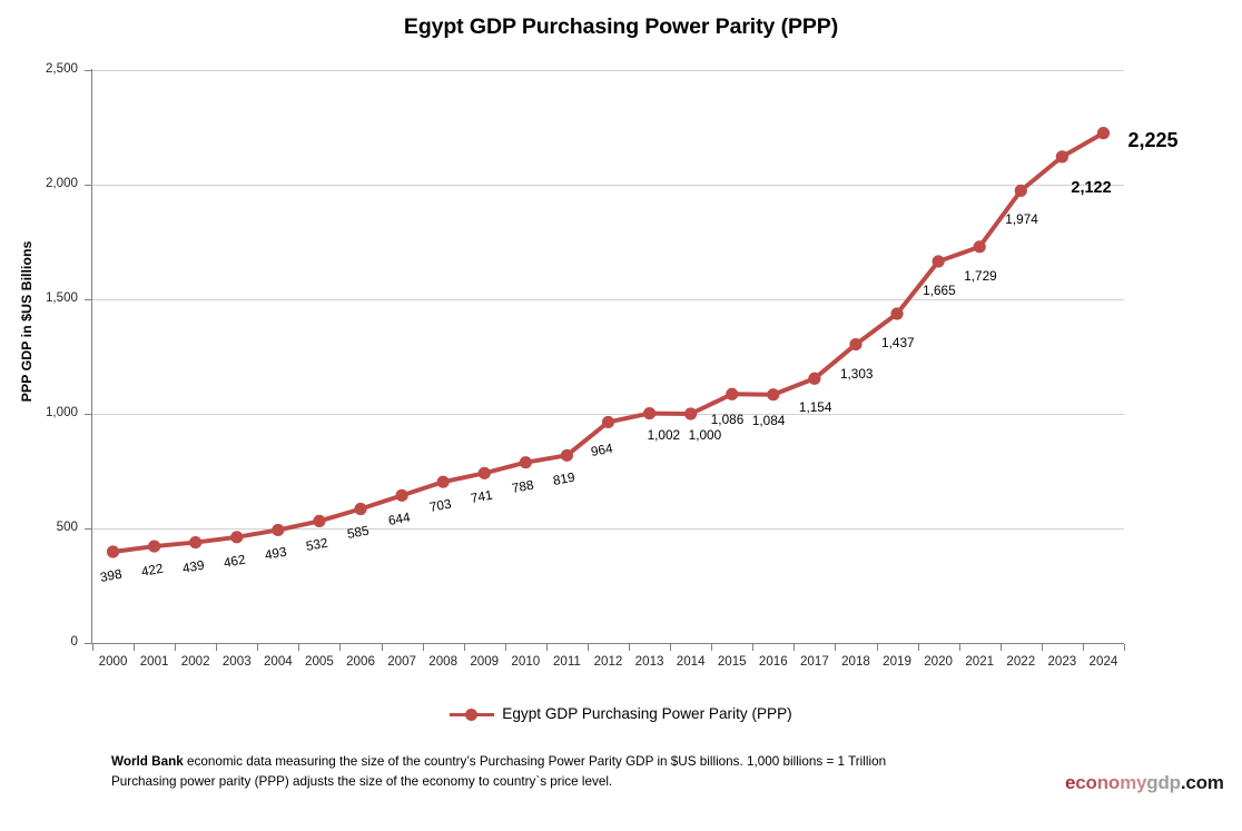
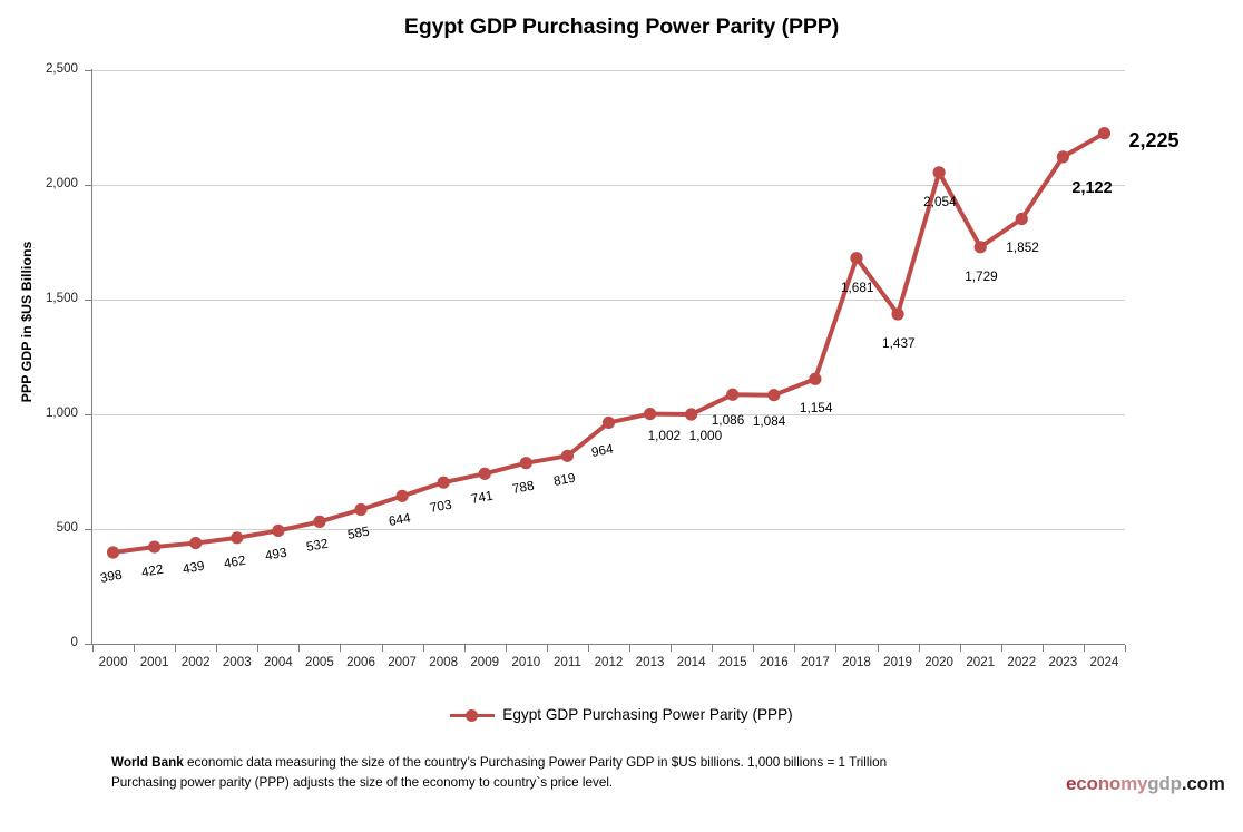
2018: 1,303 -> 1,681
2020: 1,665 -> 2,054
2022: 1,974 -> 1,852
